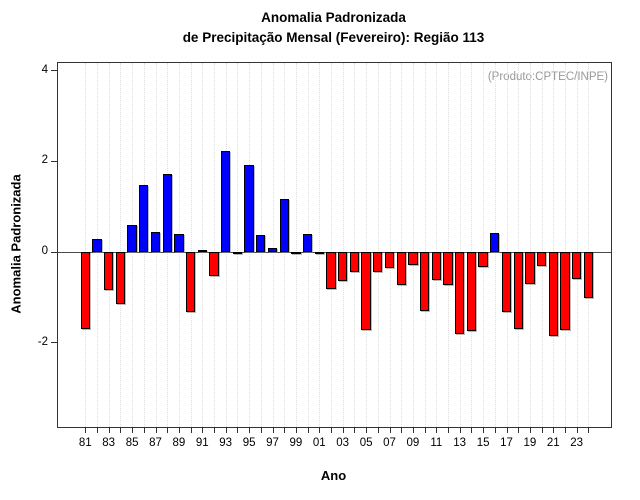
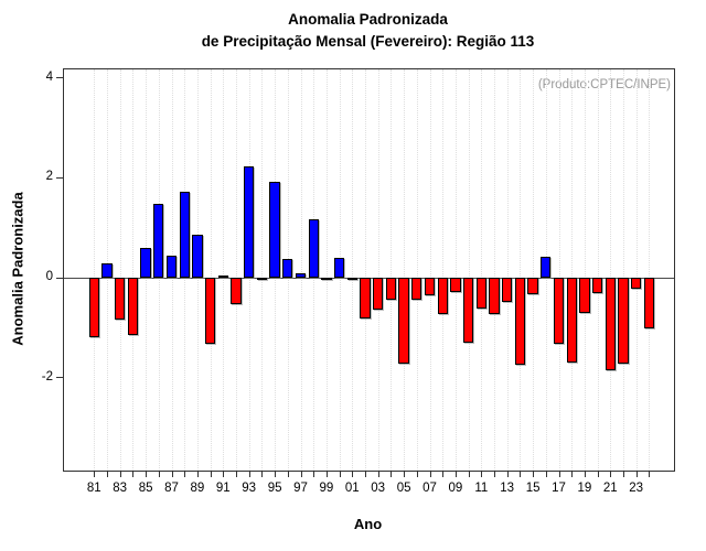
81: -1.7 -> -1.2
89: 0.4 -> 0.8
13: -1.8 -> -0.5
23: -0.6 -> -0.2
